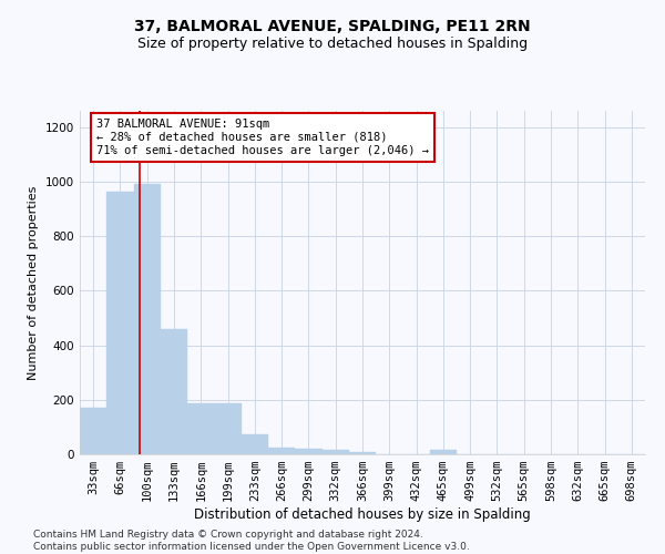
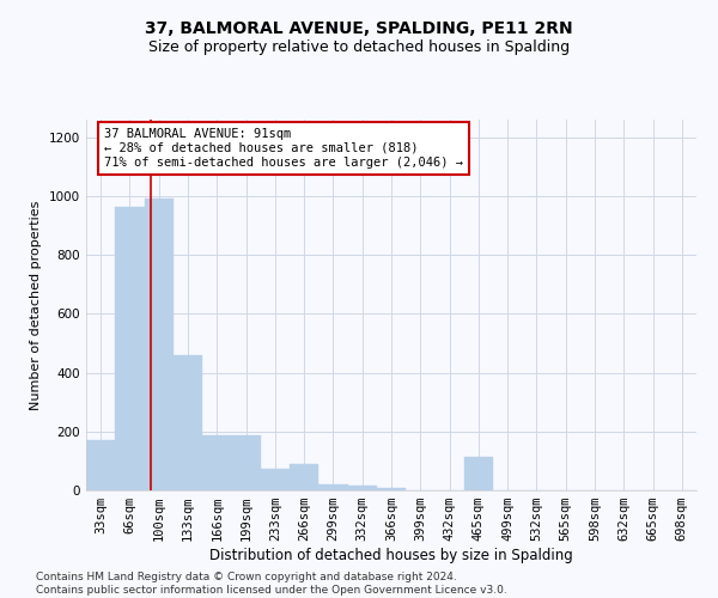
266sqm: 25 -> 90
465sqm: 15 -> 115
